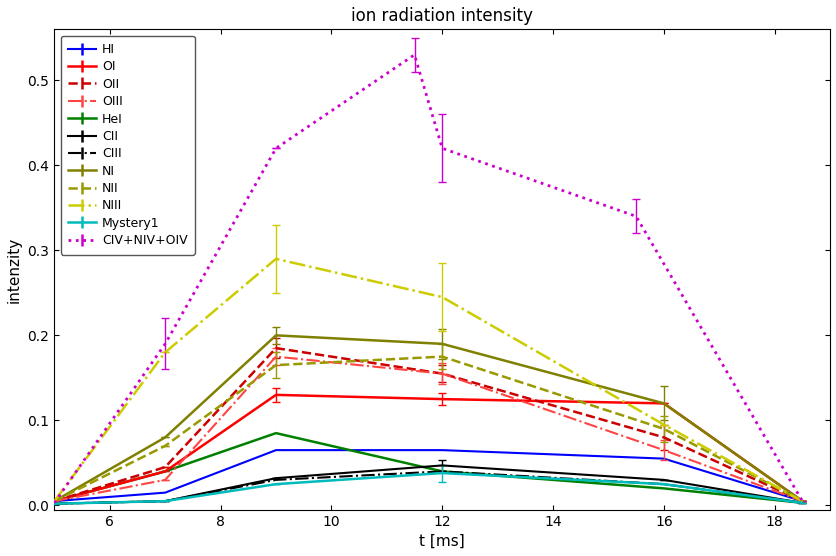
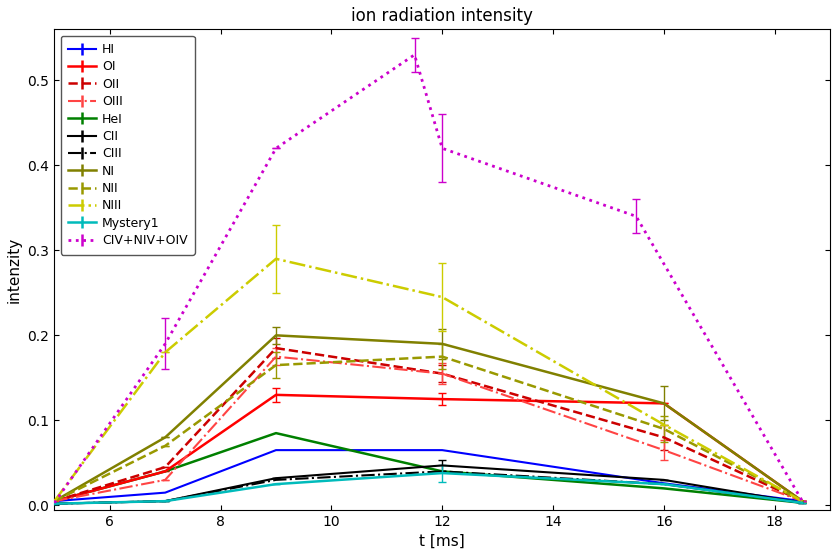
HI/16: 0.055 -> 0.026
